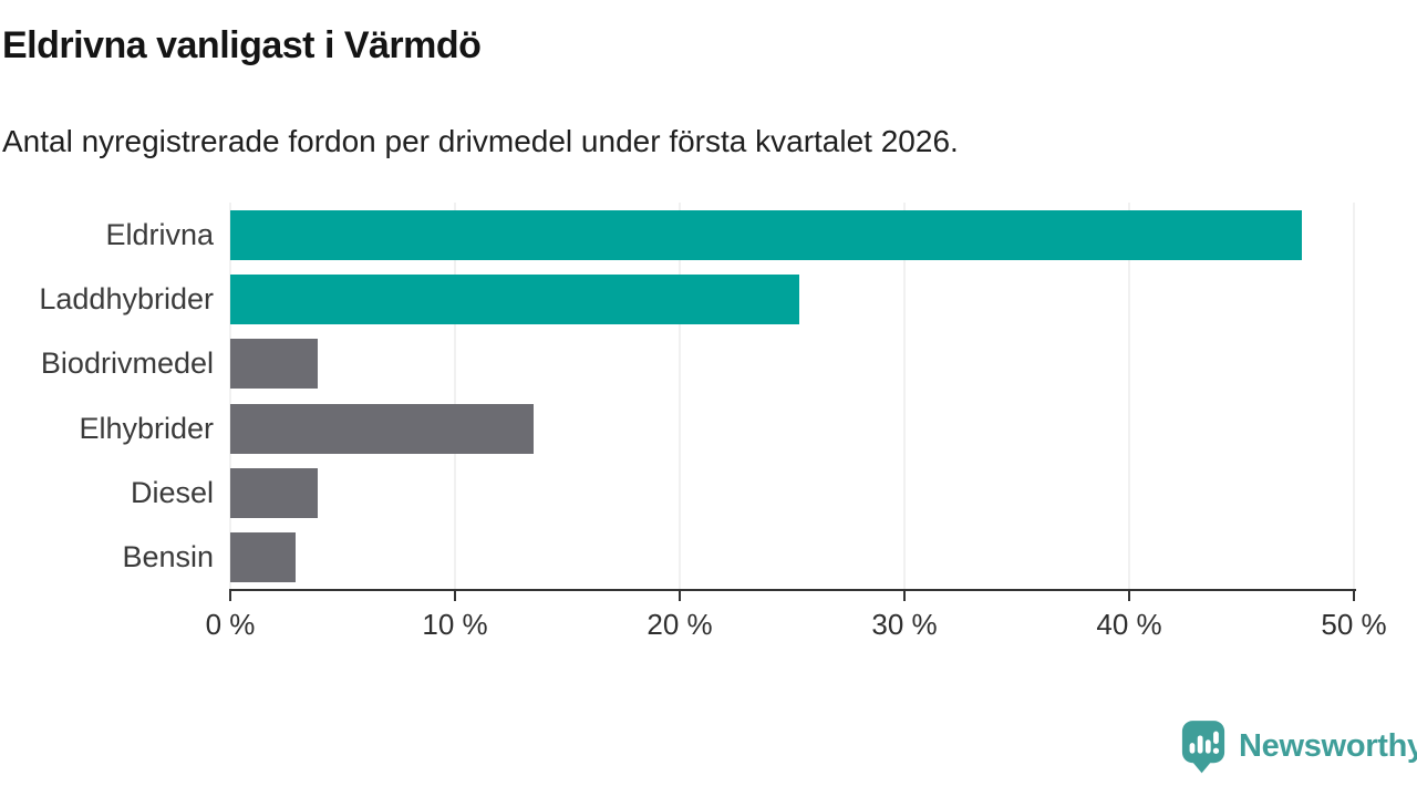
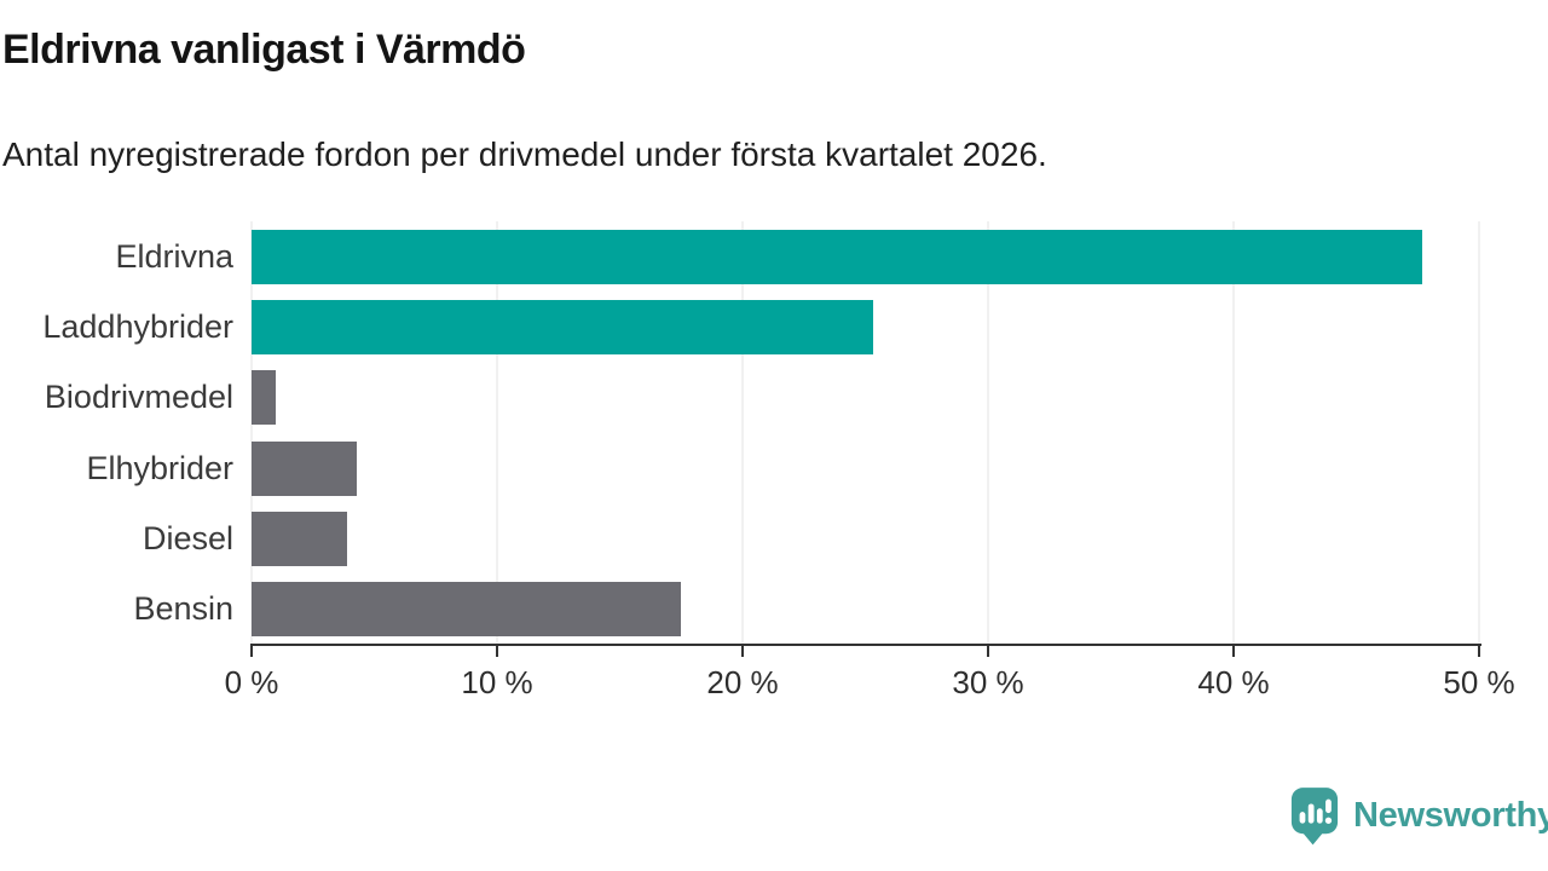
Biodrivmedel: 3.9% -> 1.0%
Elhybrider: 13.5% -> 4.3%
Bensin: 2.9% -> 17.5%
